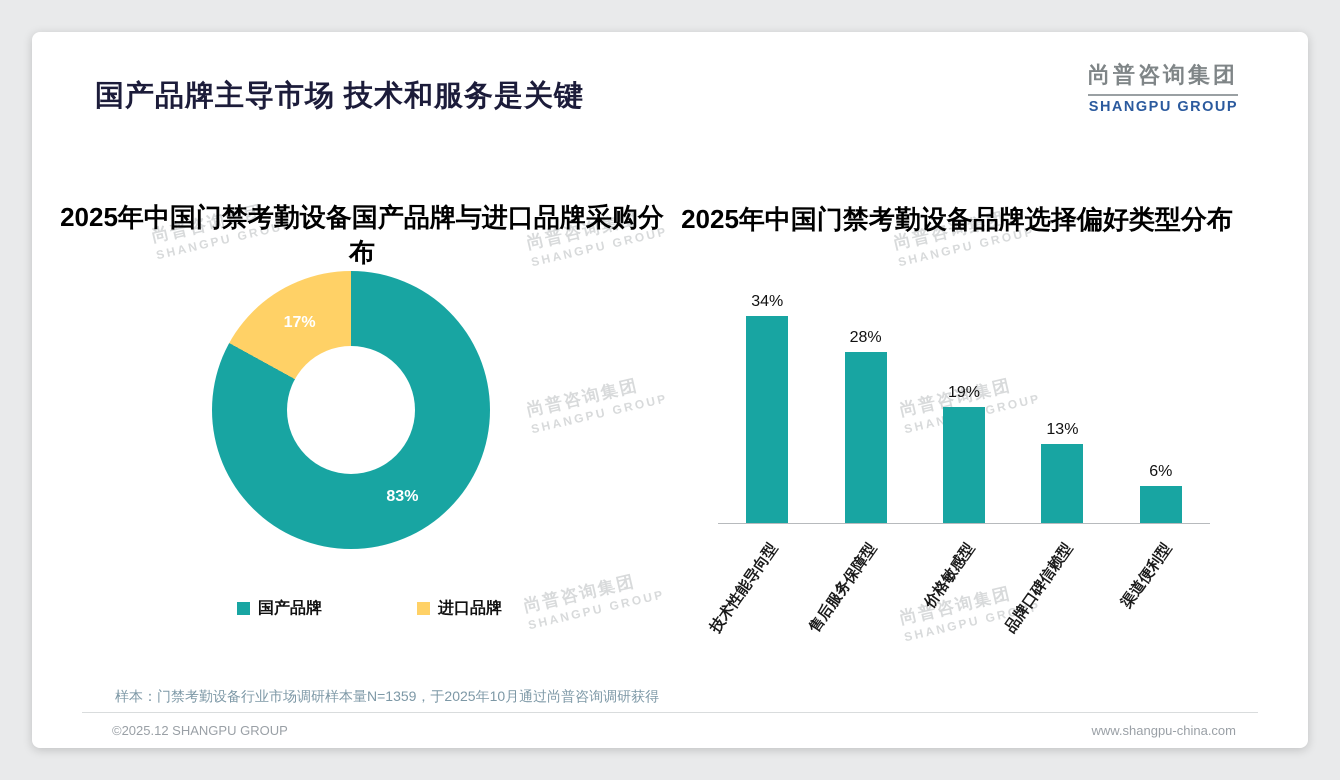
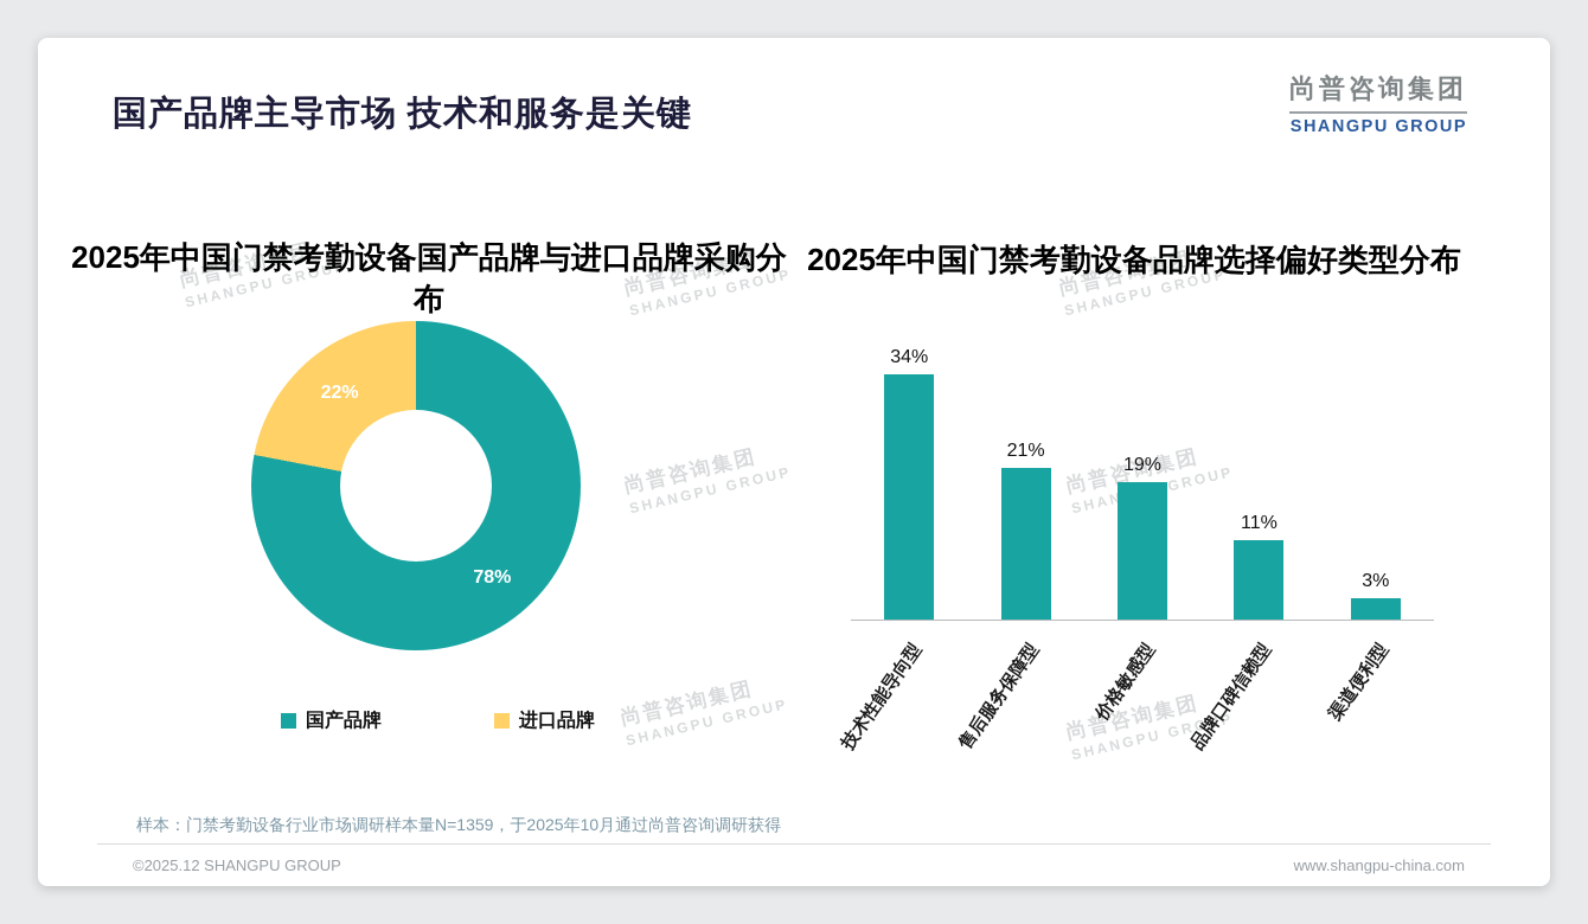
2025年中国门禁考勤设备国产品牌与进口品牌采购分布/国产品牌: 83% -> 78%
2025年中国门禁考勤设备国产品牌与进口品牌采购分布/进口品牌: 17% -> 22%
2025年中国门禁考勤设备品牌选择偏好类型分布/售后服务保障型: 28% -> 21%
2025年中国门禁考勤设备品牌选择偏好类型分布/品牌口碑信赖型: 13% -> 11%
2025年中国门禁考勤设备品牌选择偏好类型分布/渠道便利型: 6% -> 3%
